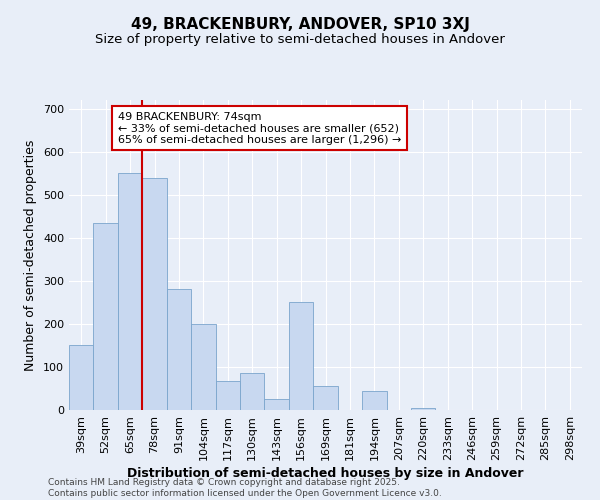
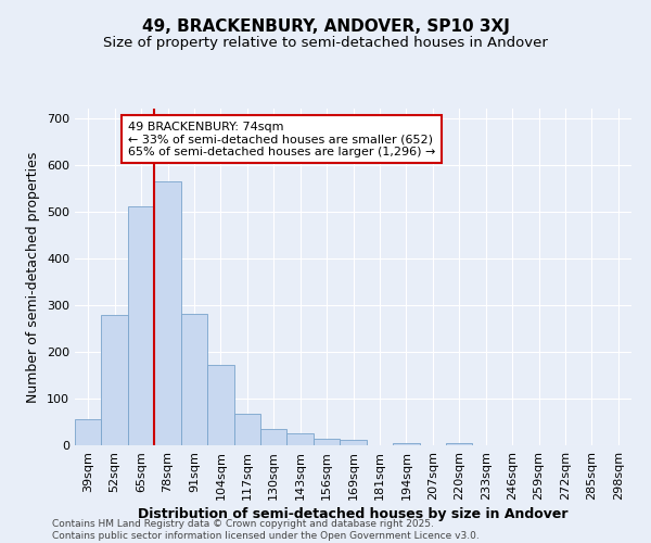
39sqm: 150 -> 55
52sqm: 435 -> 278
65sqm: 550 -> 510
78sqm: 540 -> 565
104sqm: 200 -> 172
130sqm: 85 -> 35
156sqm: 250 -> 13
169sqm: 55 -> 12
194sqm: 45 -> 5
